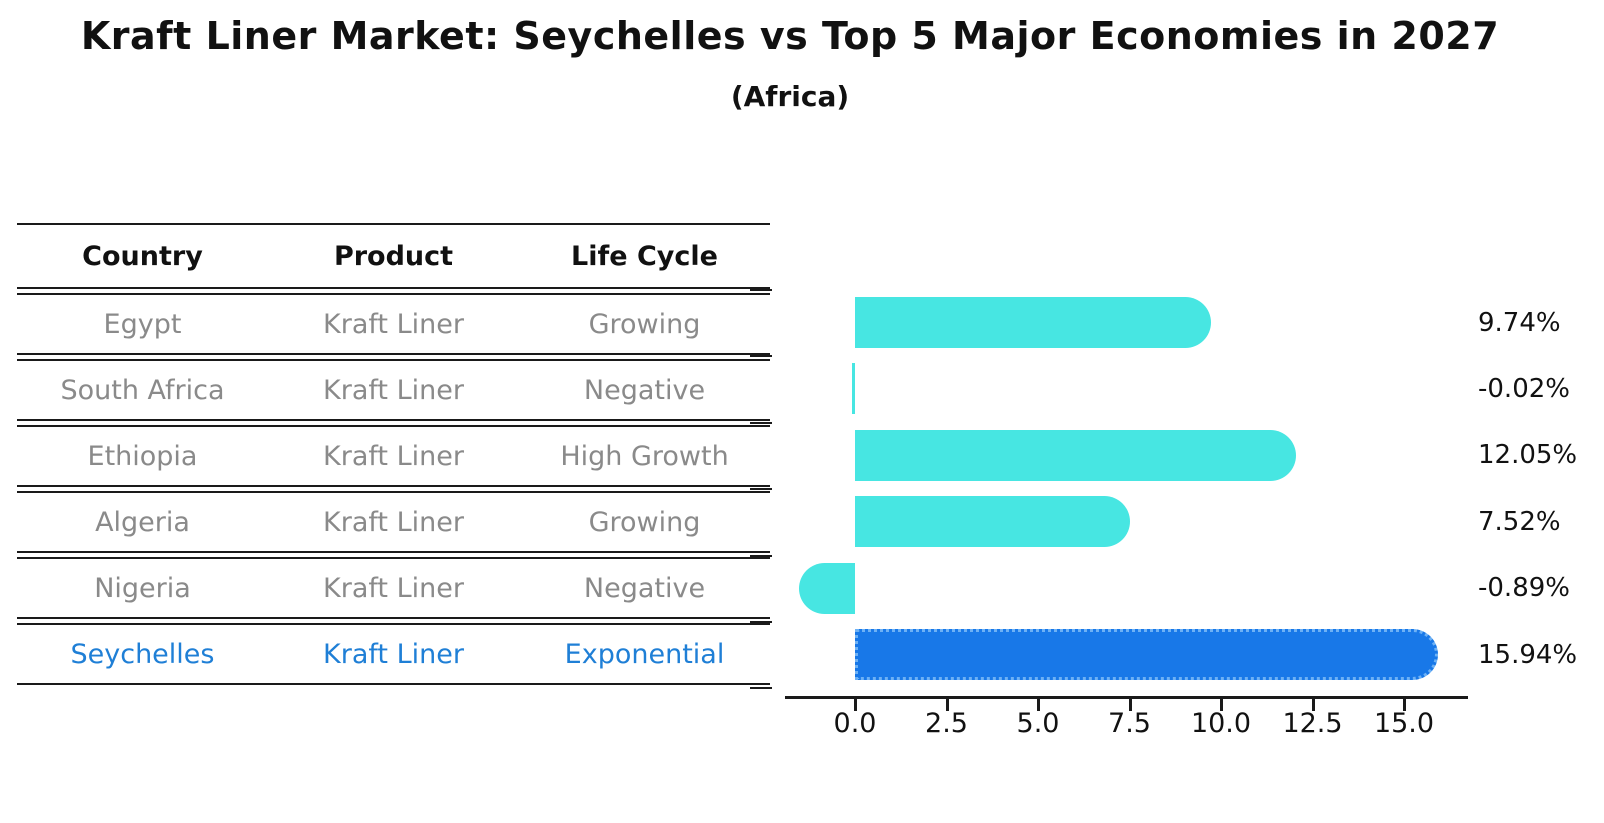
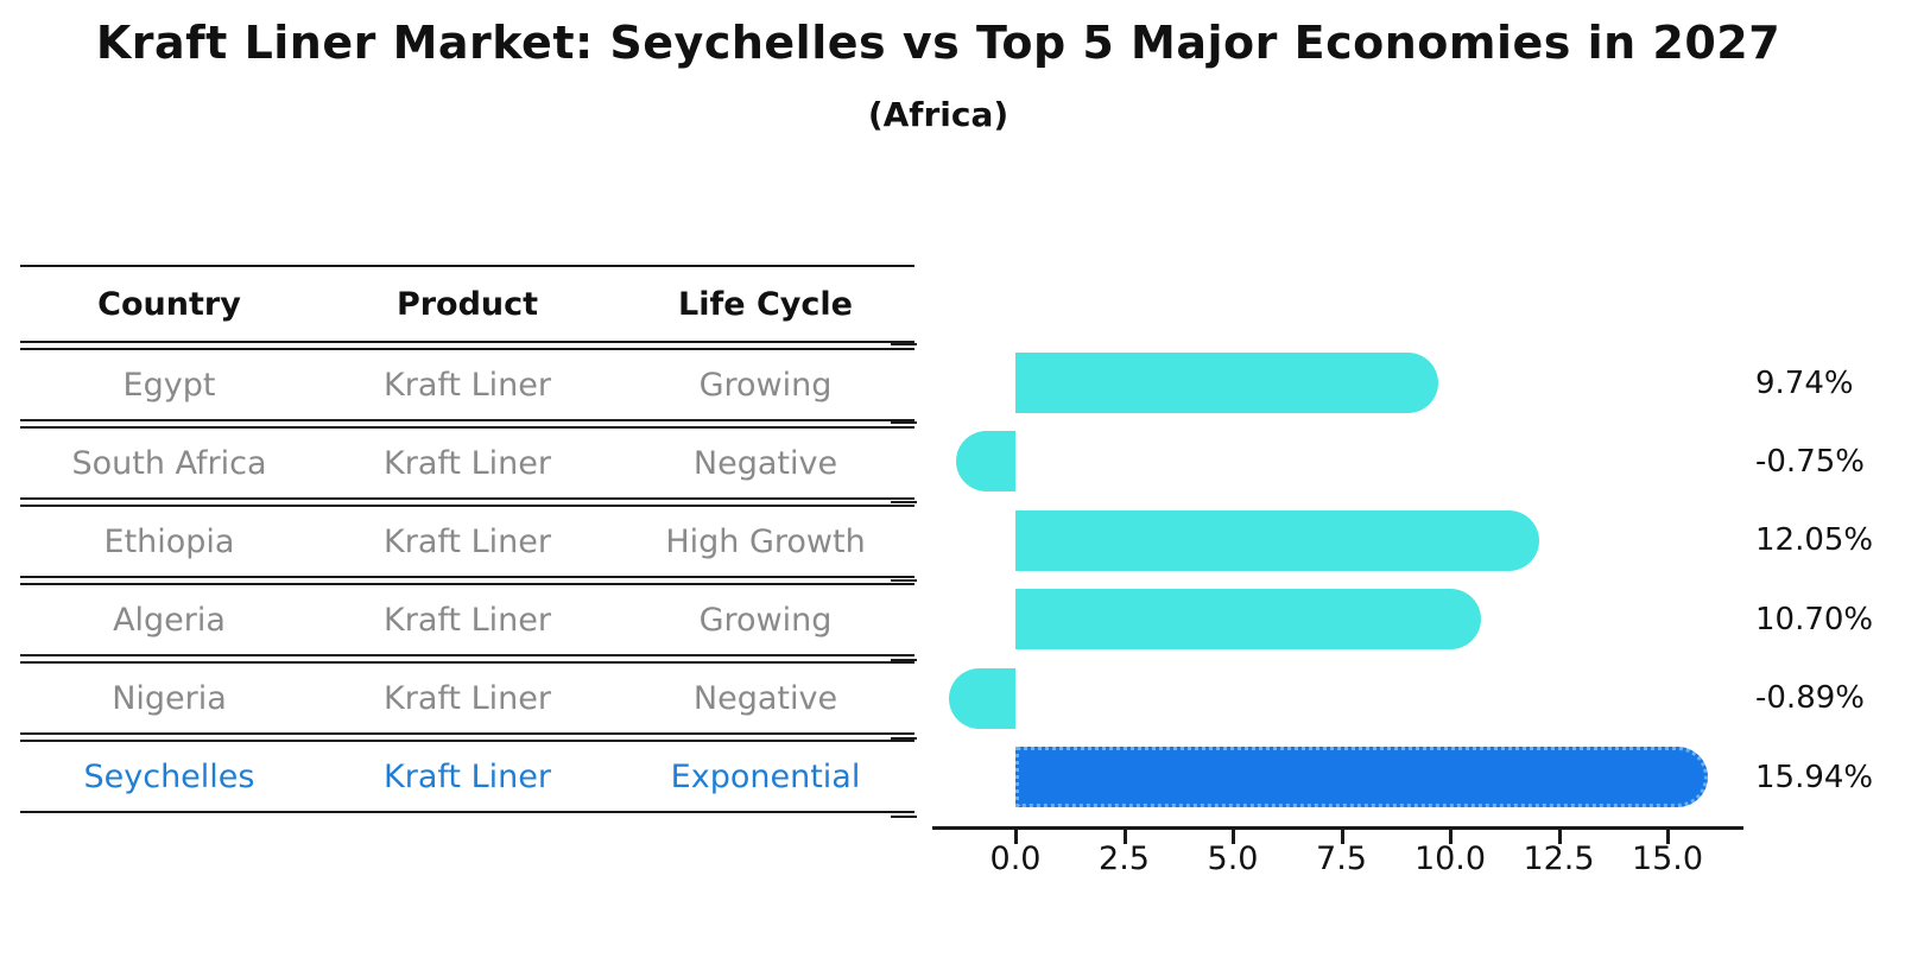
South Africa: -0.02% -> -0.75%
Algeria: 7.52% -> 10.70%
